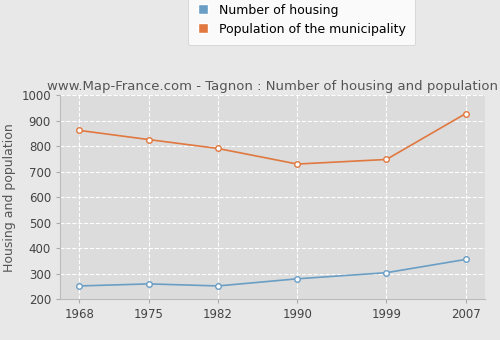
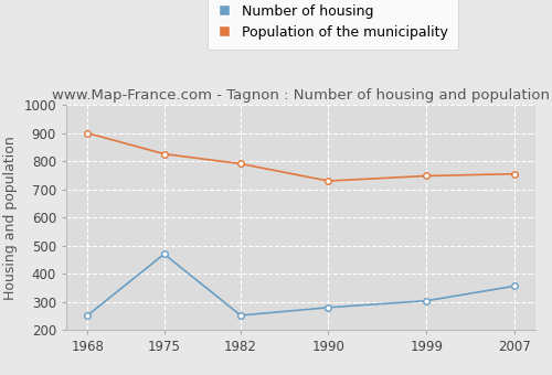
Population of the municipality/1968: 862 -> 900
Number of housing/1975: 260 -> 470
Population of the municipality/2007: 928 -> 755
